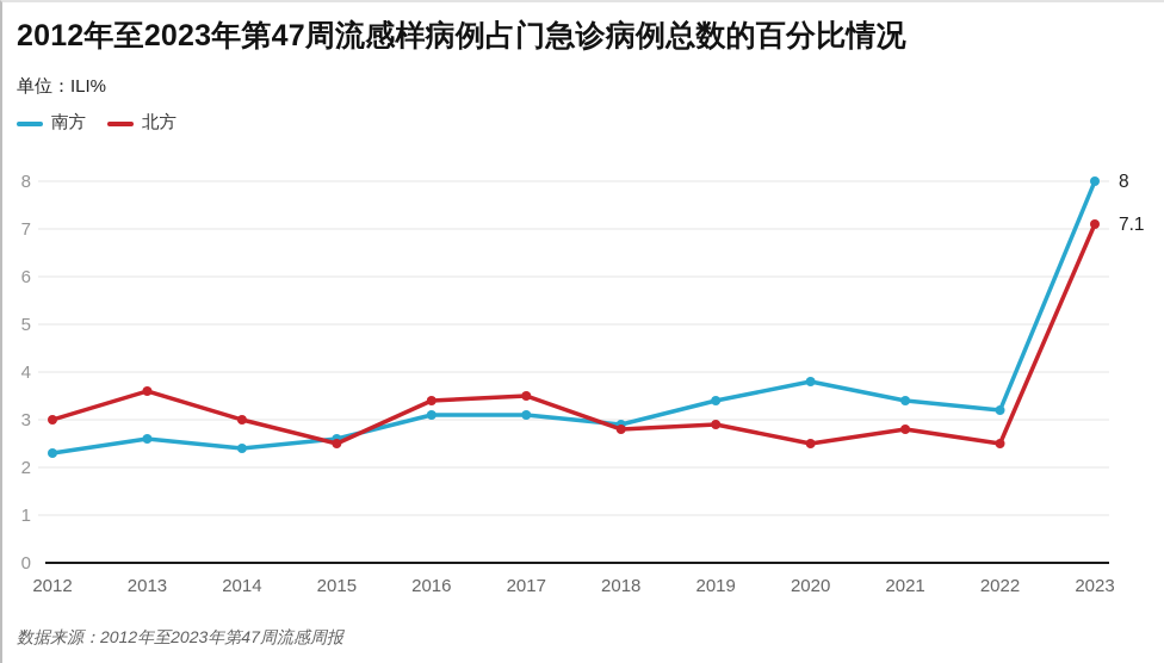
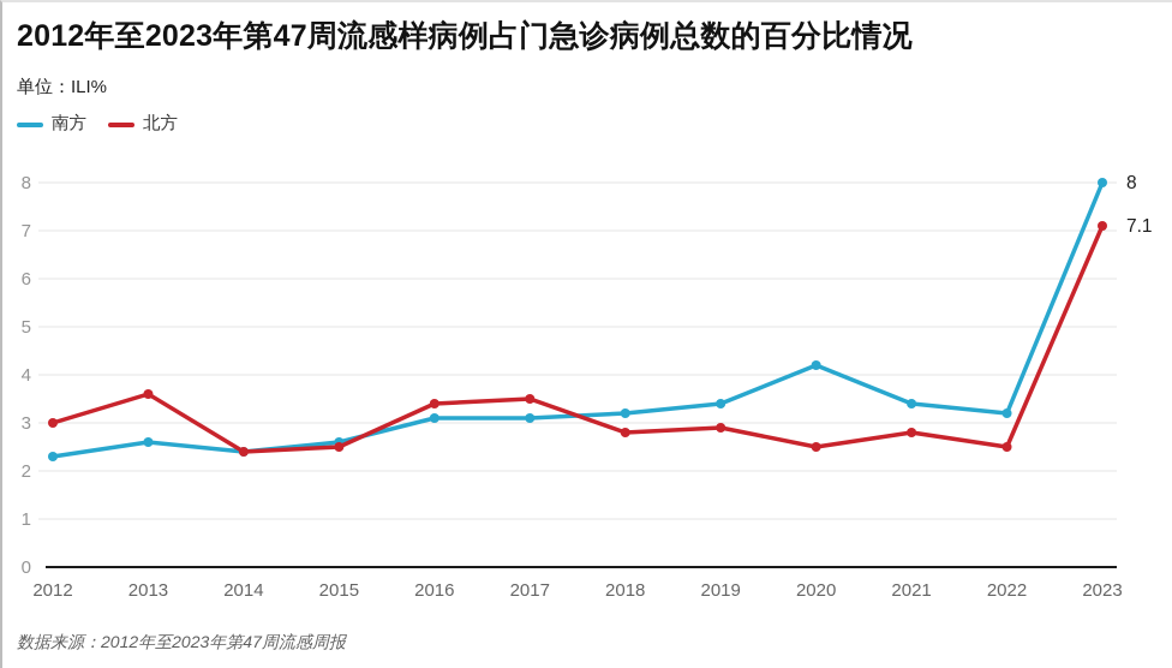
北方/2014: 3.0 -> 2.4
南方/2018: 2.9 -> 3.2
南方/2020: 3.8 -> 4.2
